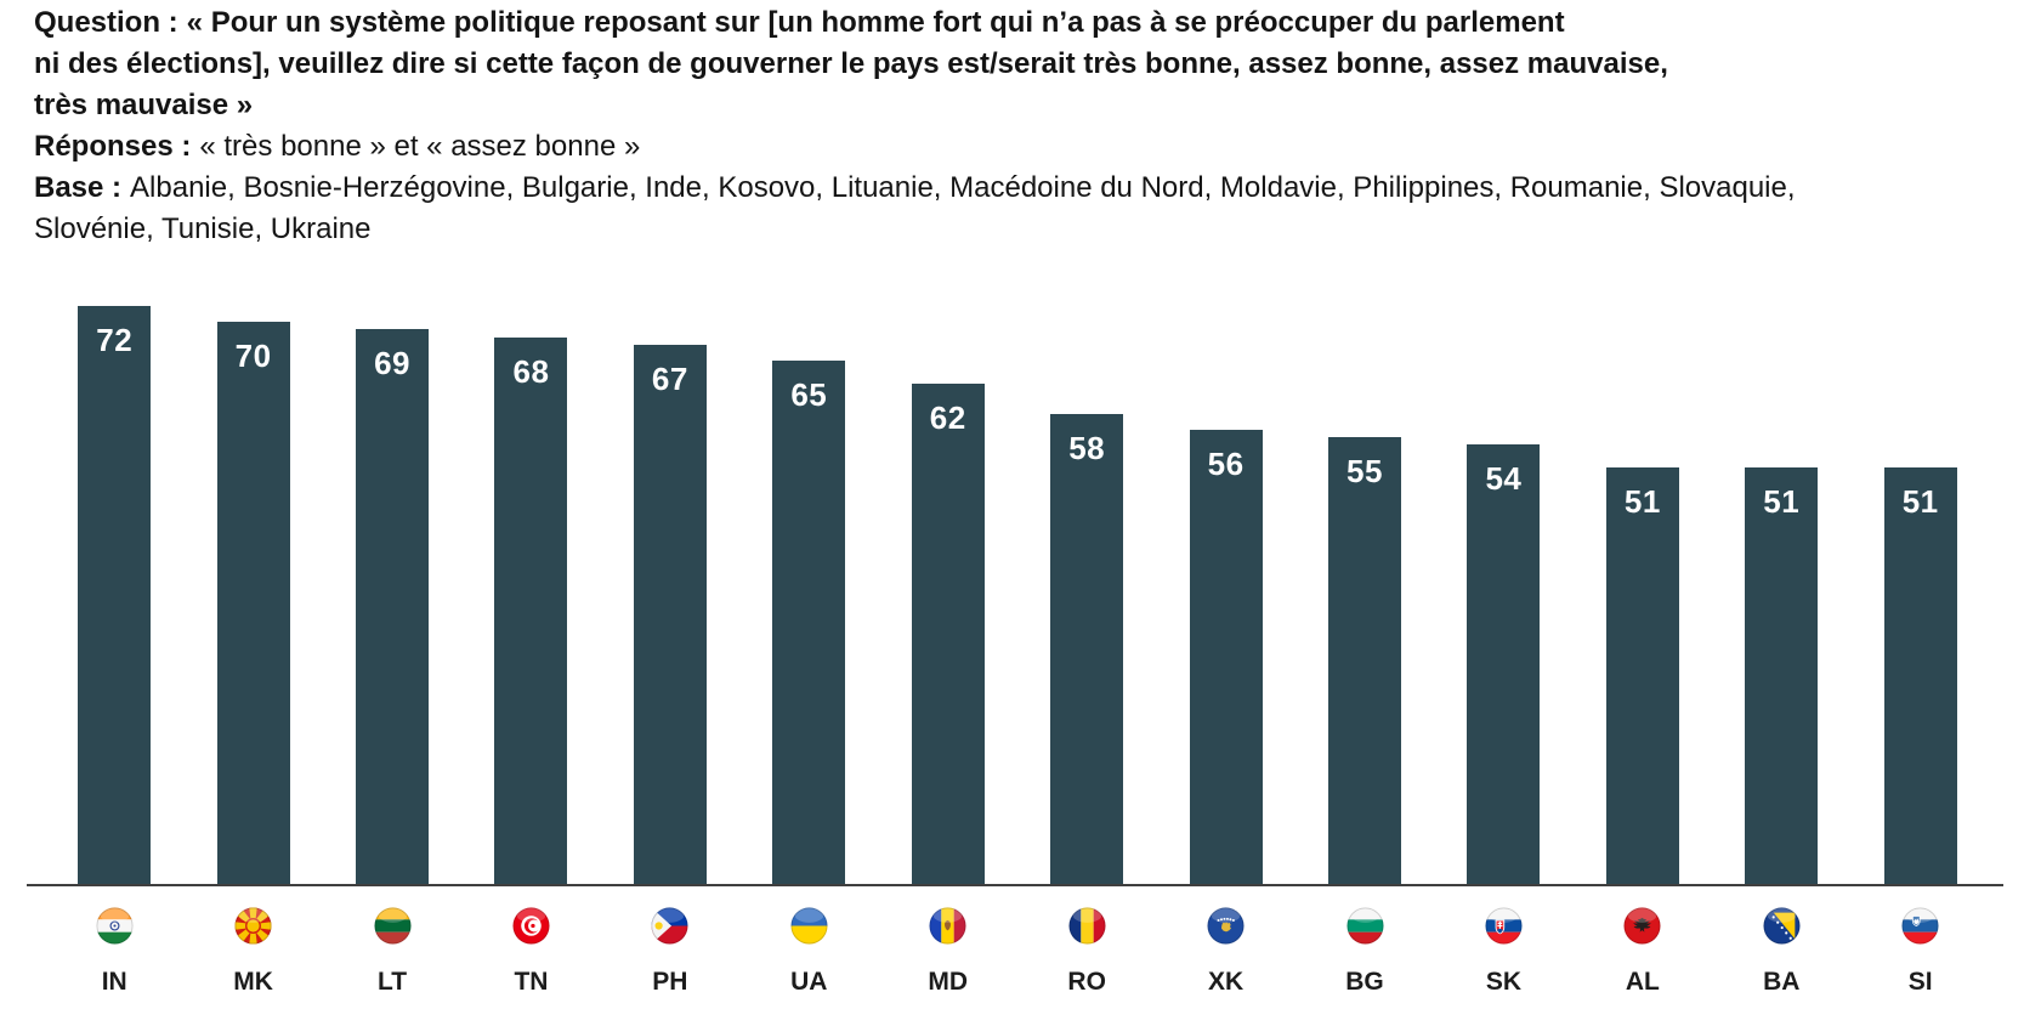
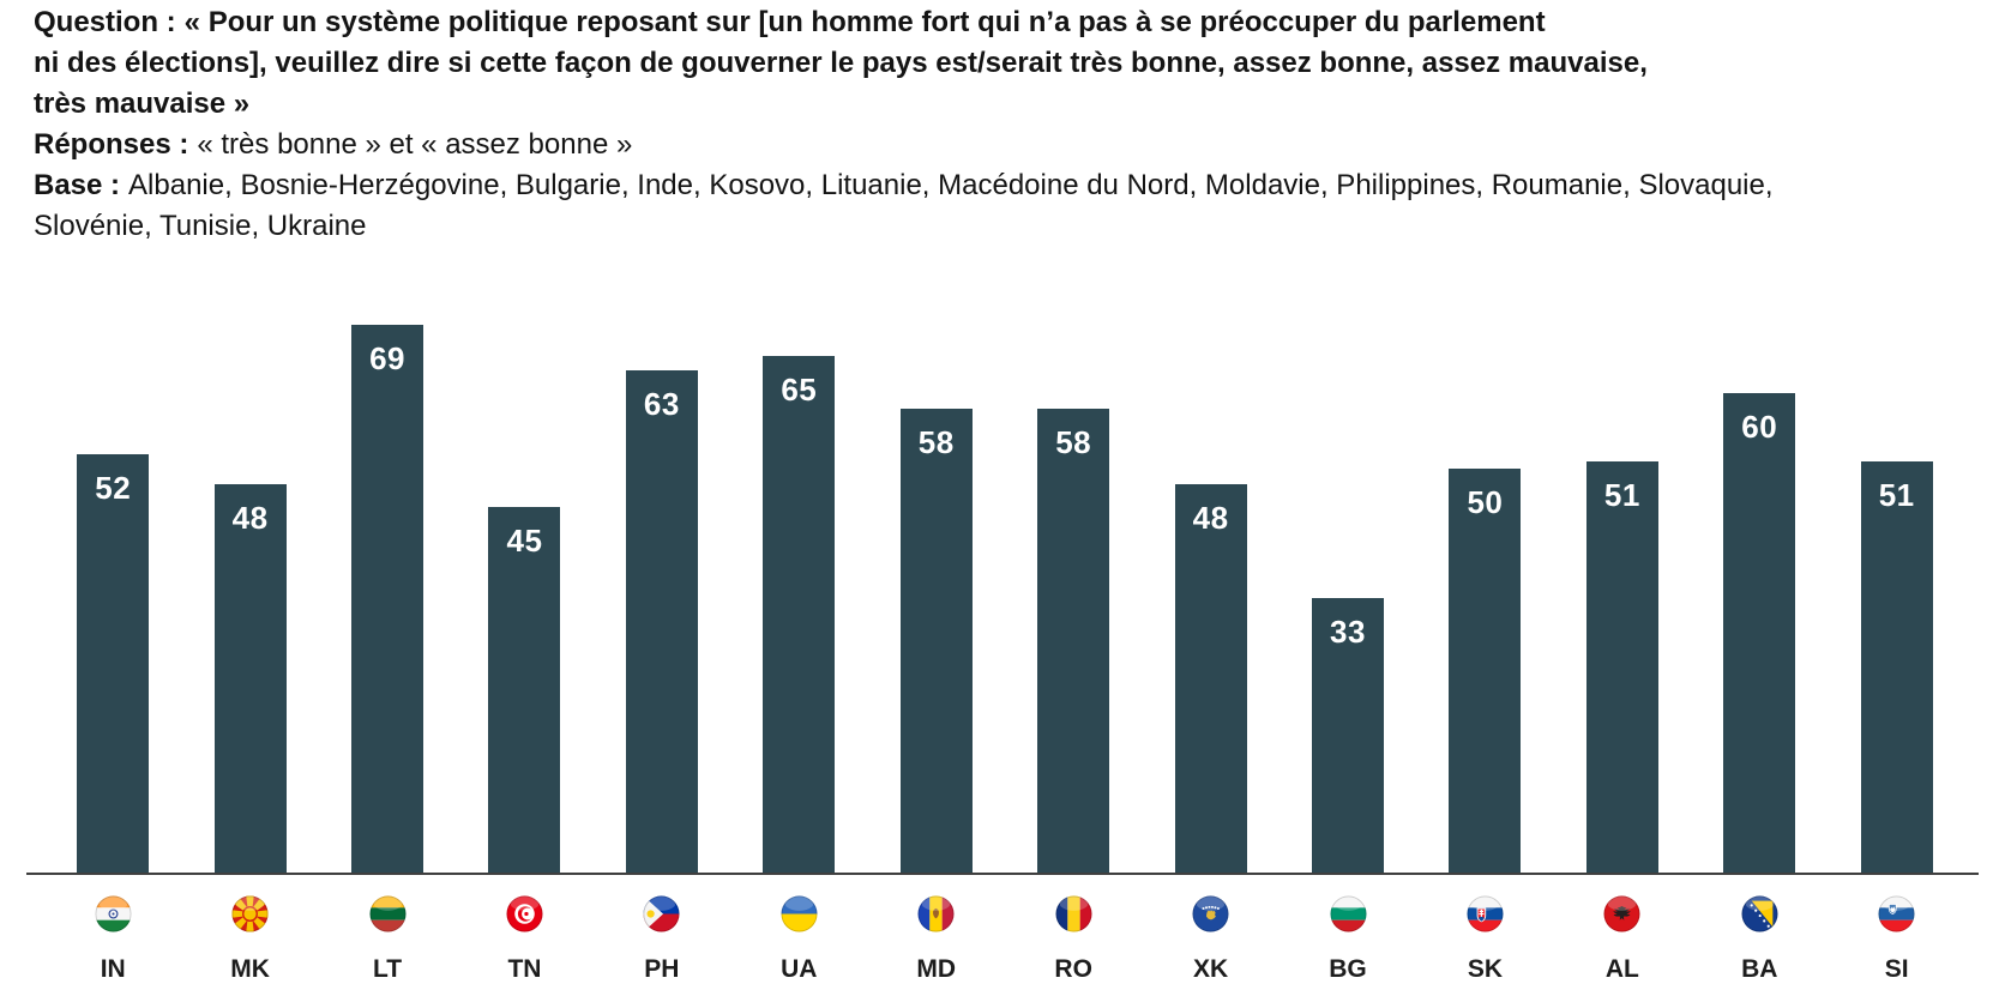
IN: 72 -> 52
MK: 70 -> 48
TN: 68 -> 45
PH: 67 -> 63
MD: 62 -> 58
XK: 56 -> 48
BG: 55 -> 33
SK: 54 -> 50
BA: 51 -> 60
